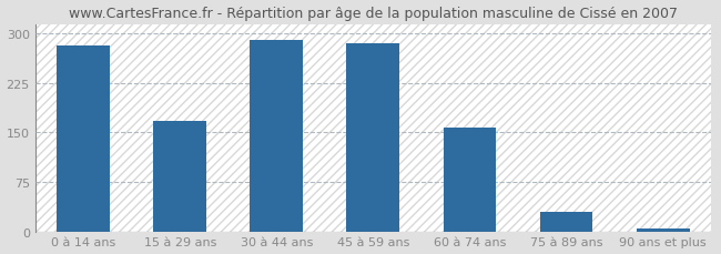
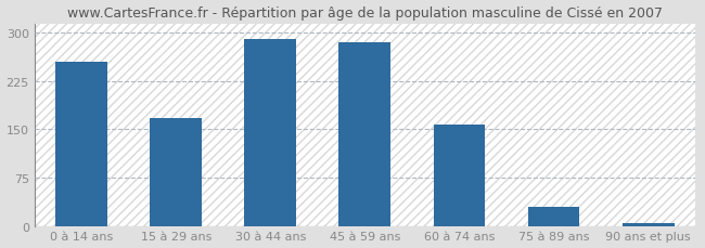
0 à 14 ans: 282 -> 256
